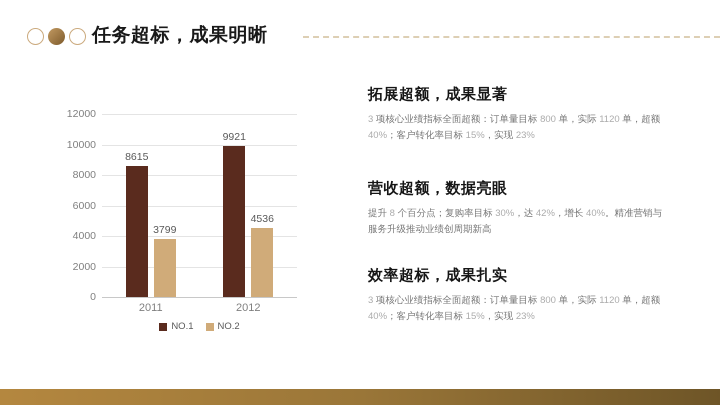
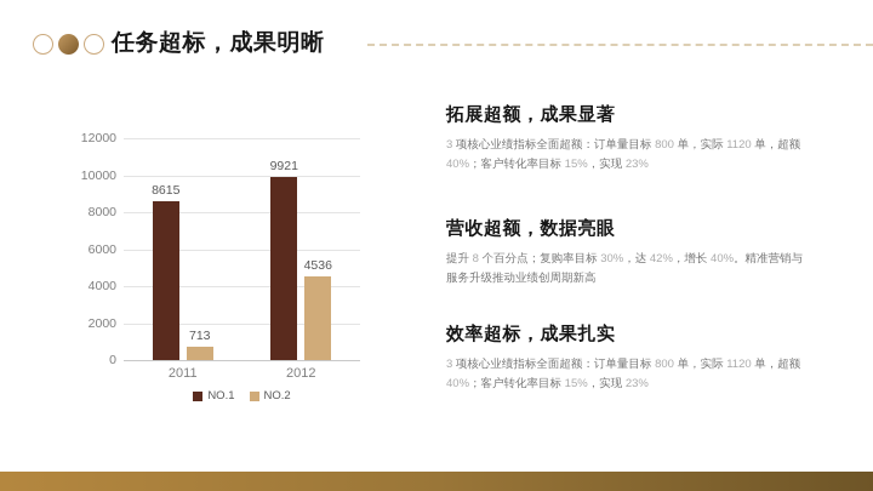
NO.2/2011: 3799 -> 713
